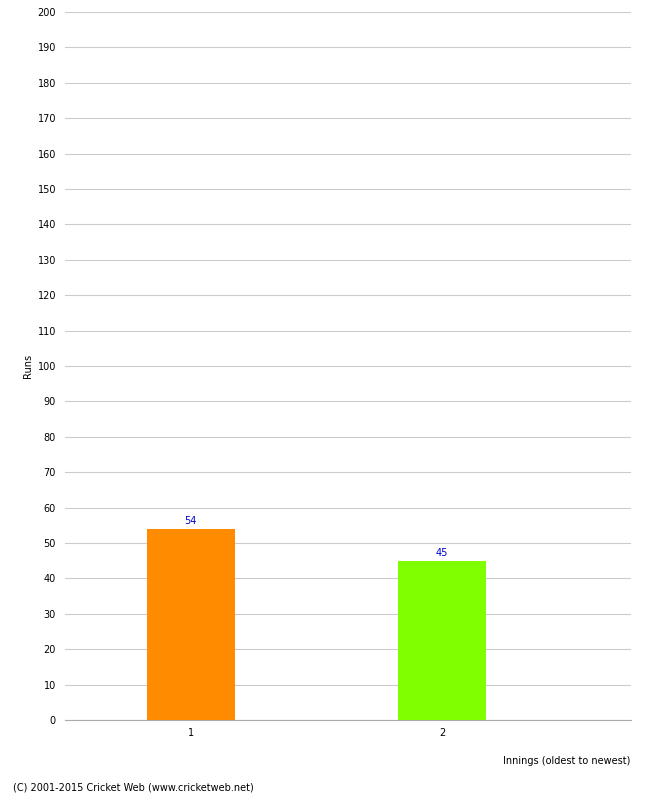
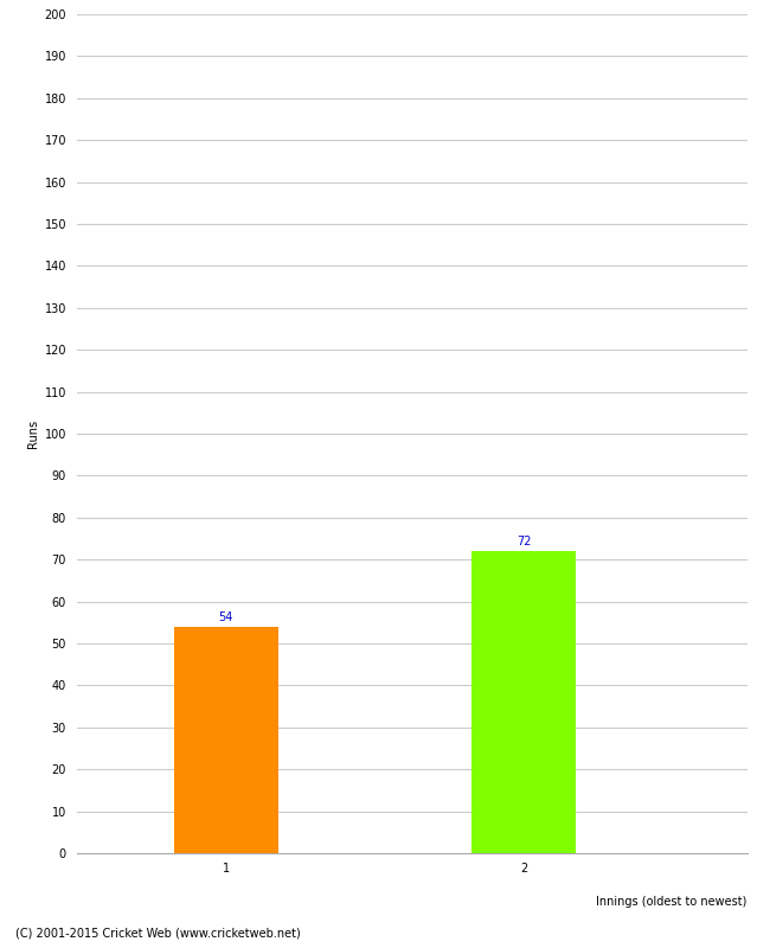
2: 45 -> 72
